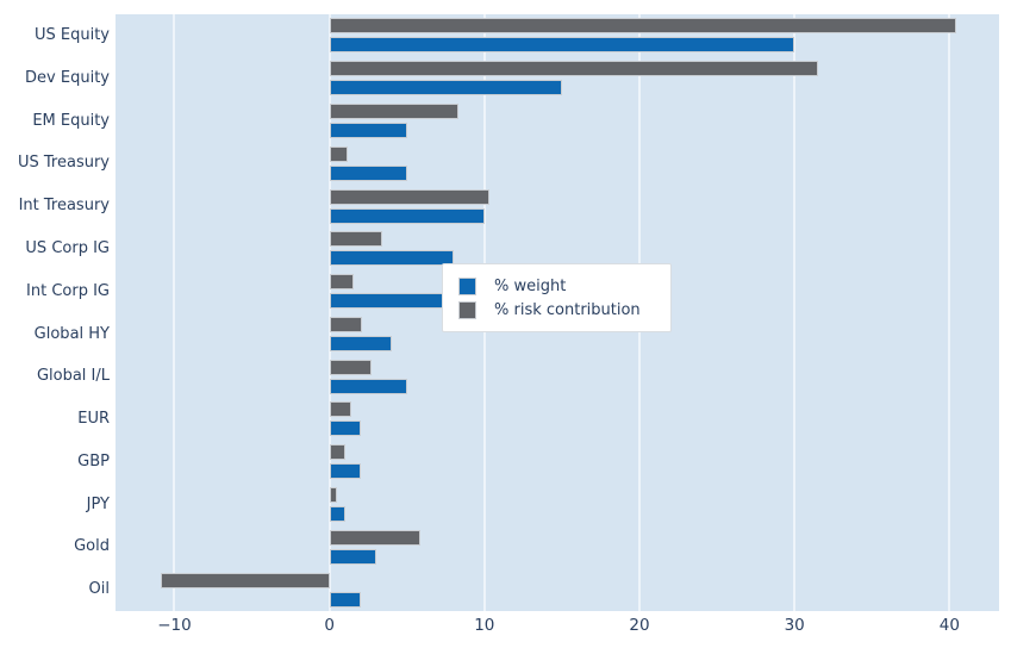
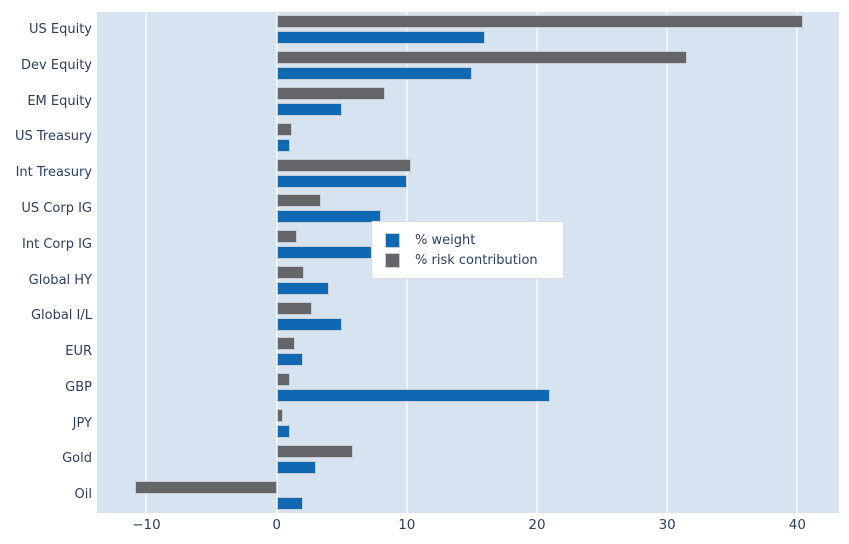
% weight/US Equity: 30 -> 16
% weight/US Treasury: 5 -> 1
% weight/GBP: 2 -> 21
